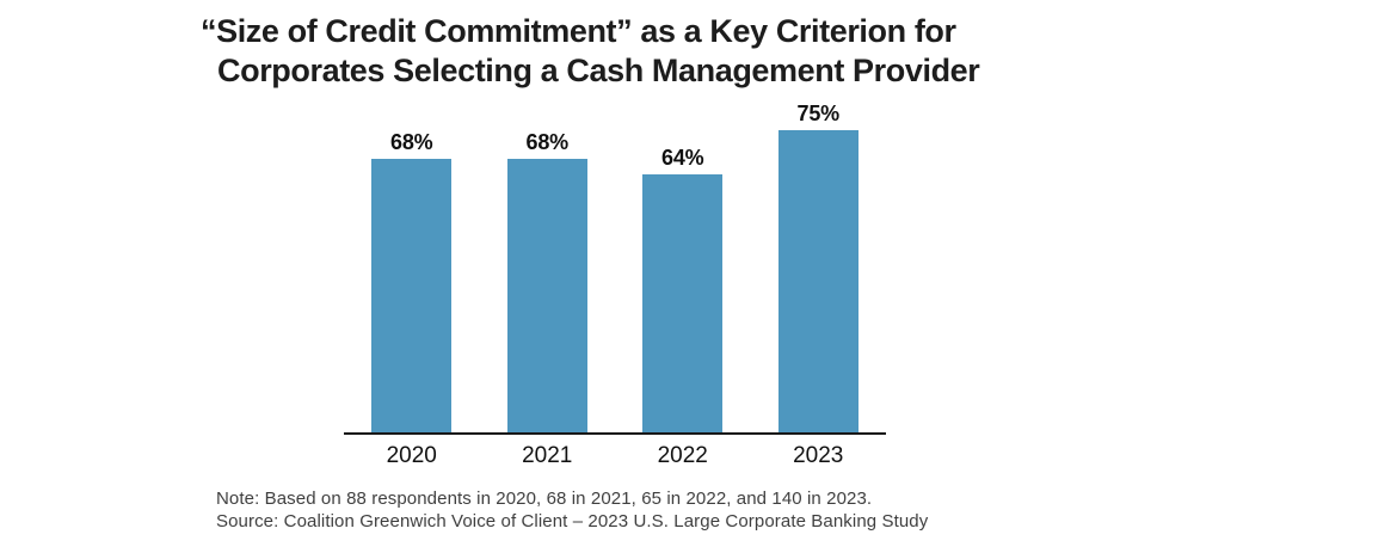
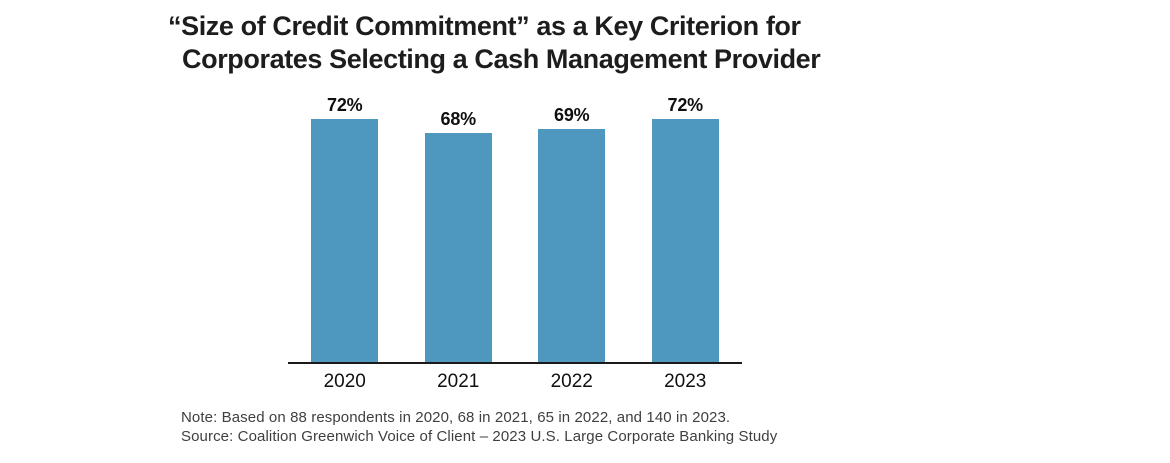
2020: 68% -> 72%
2022: 64% -> 69%
2023: 75% -> 72%
